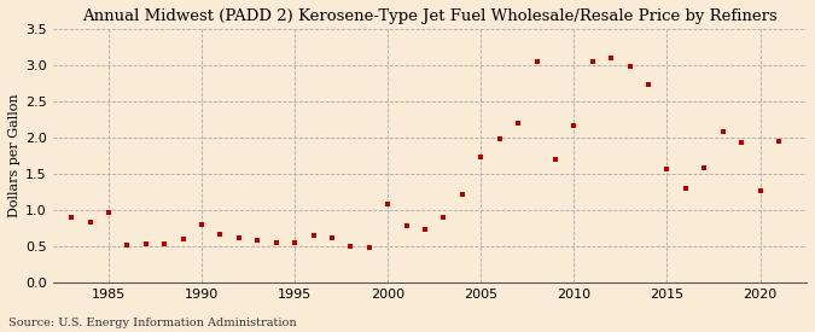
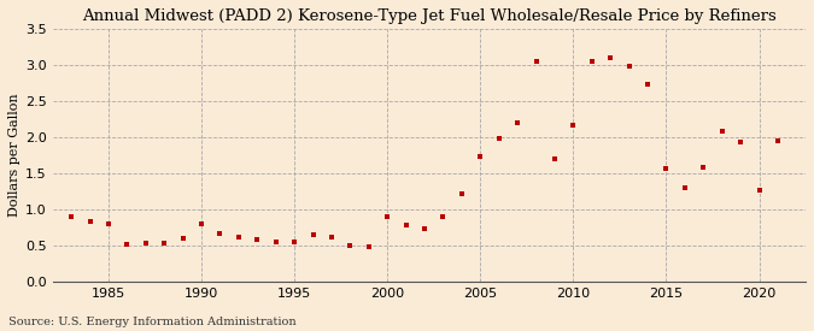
1985: 0.96 -> 0.80
2000: 1.08 -> 0.90
